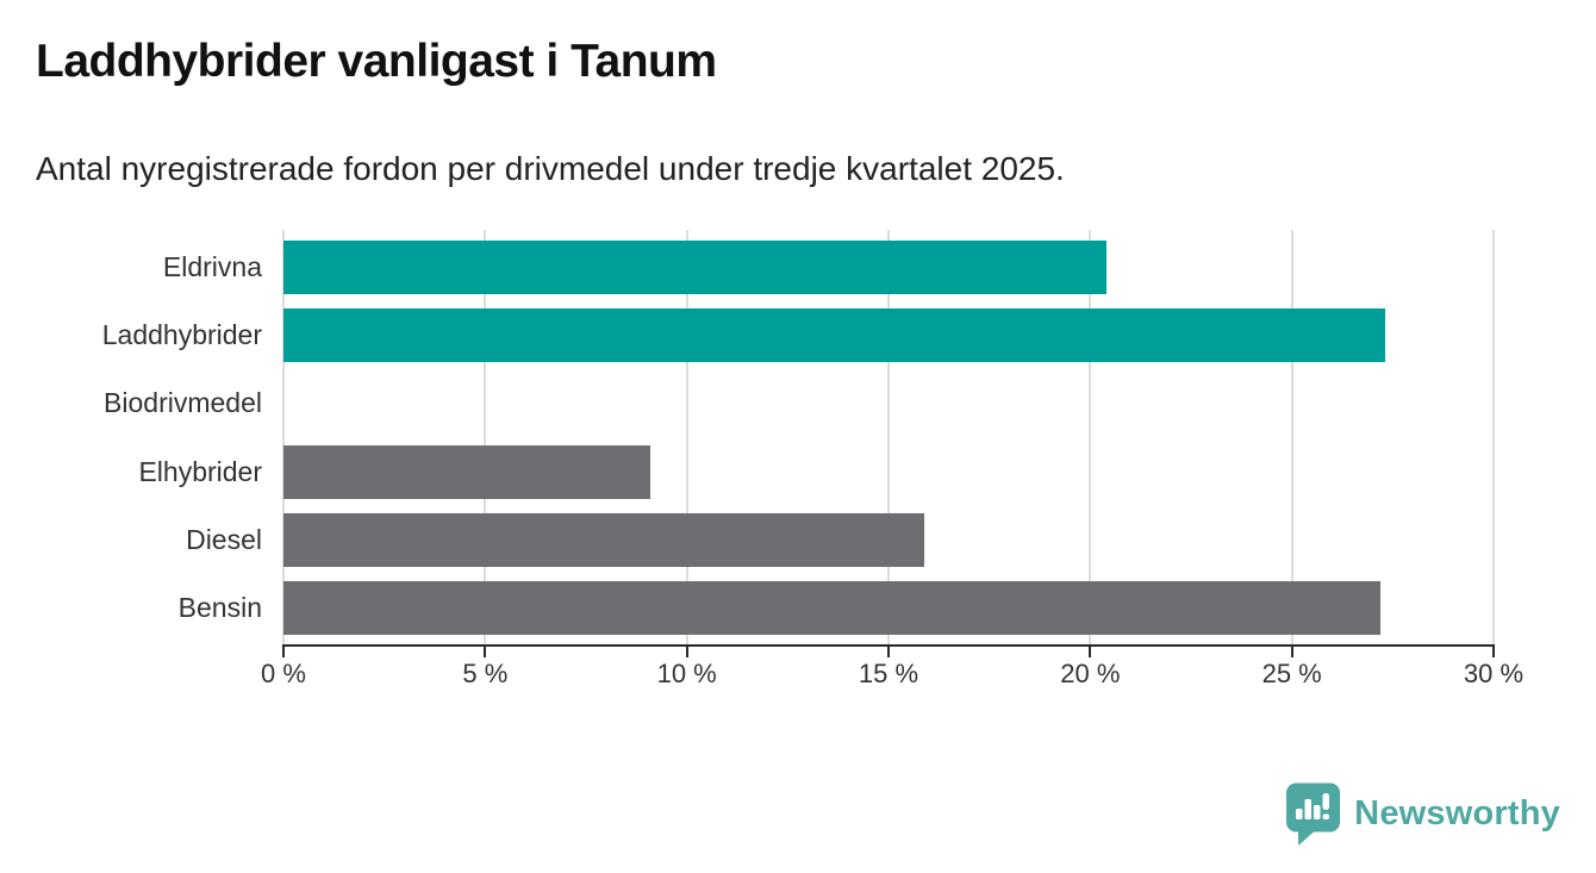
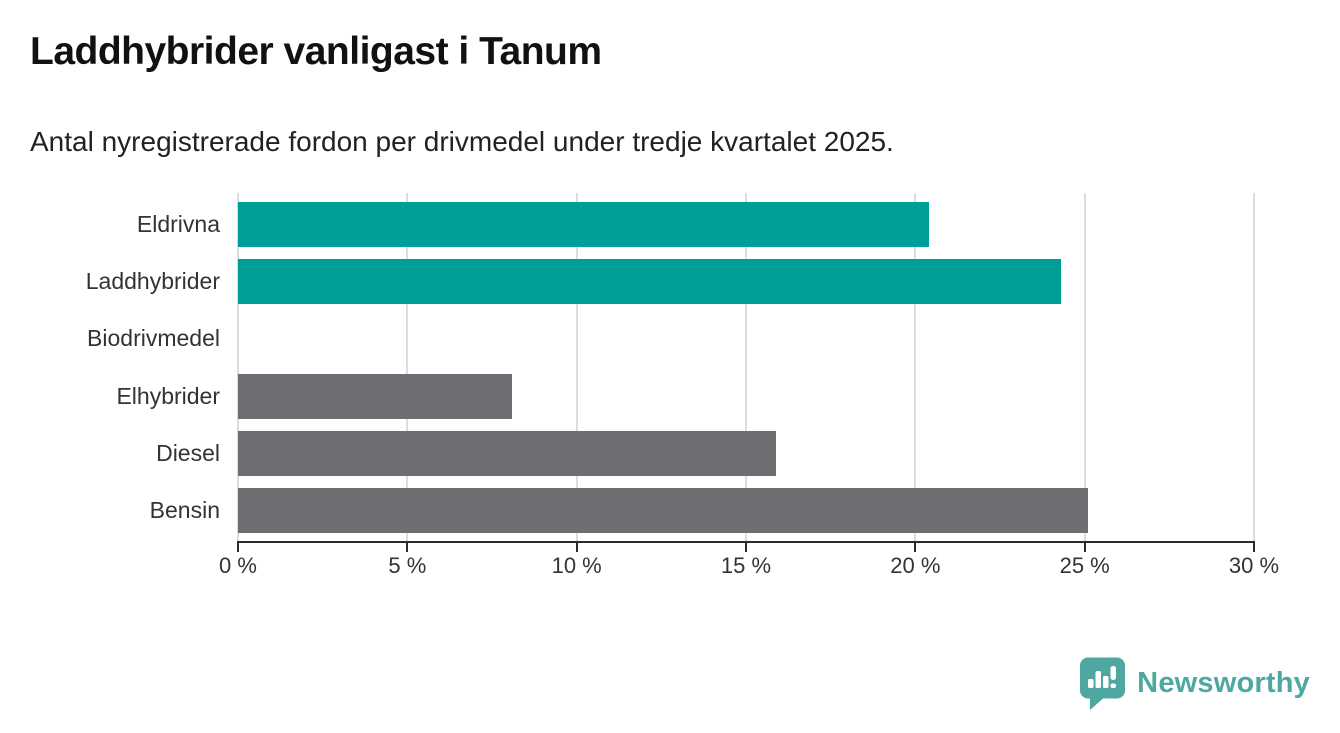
Laddhybrider: 27.3% -> 24.3%
Elhybrider: 9.1% -> 8.1%
Bensin: 27.2% -> 25.1%
